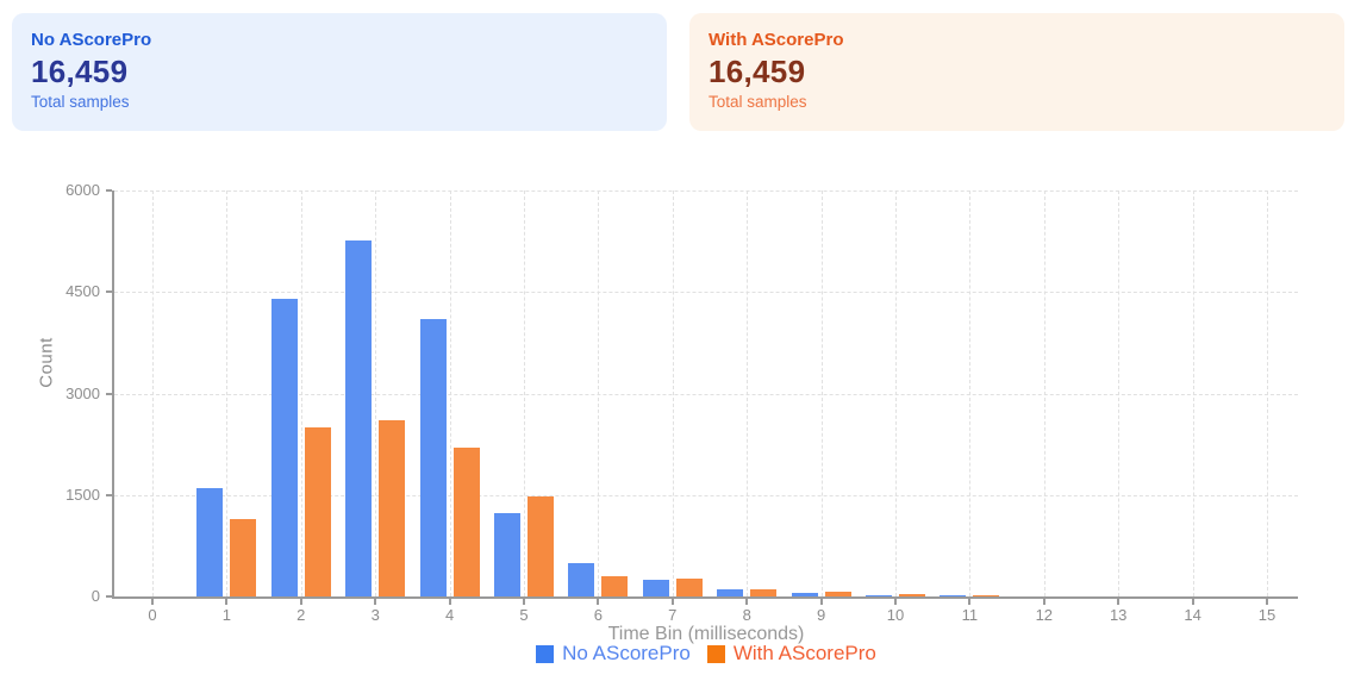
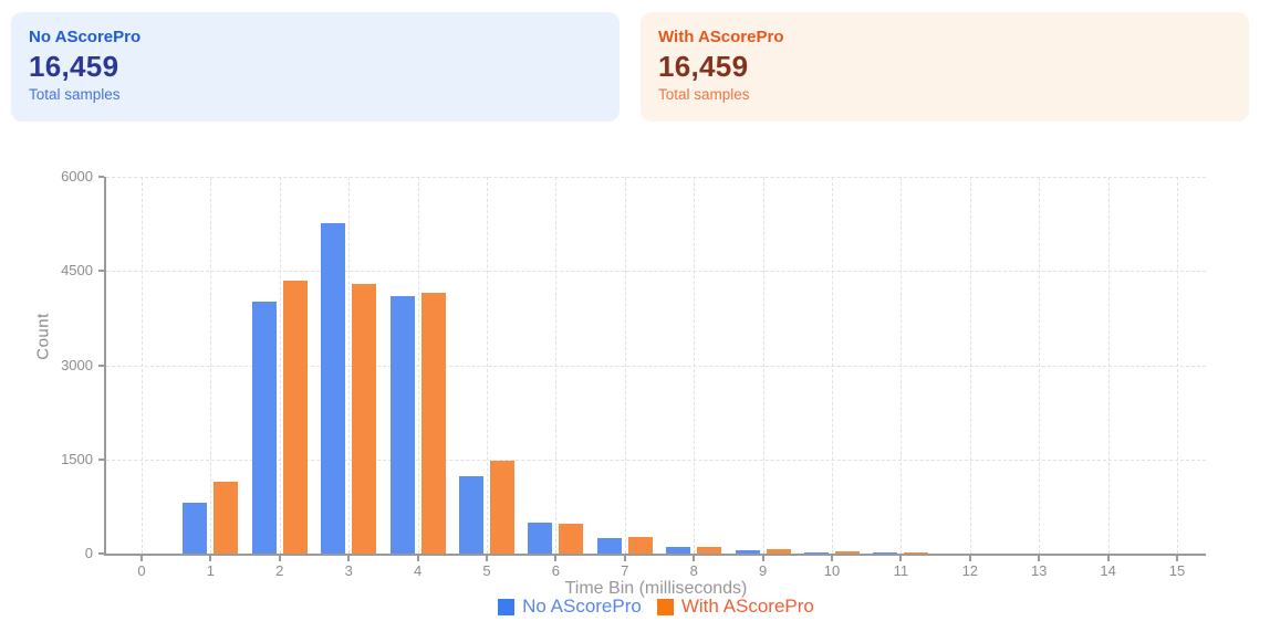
No AScorePro/1: 1600 -> 800
No AScorePro/2: 4400 -> 4000
With AScorePro/2: 2500 -> 4400
With AScorePro/3: 2600 -> 4300
With AScorePro/4: 2200 -> 4200
With AScorePro/6: 300 -> 500
